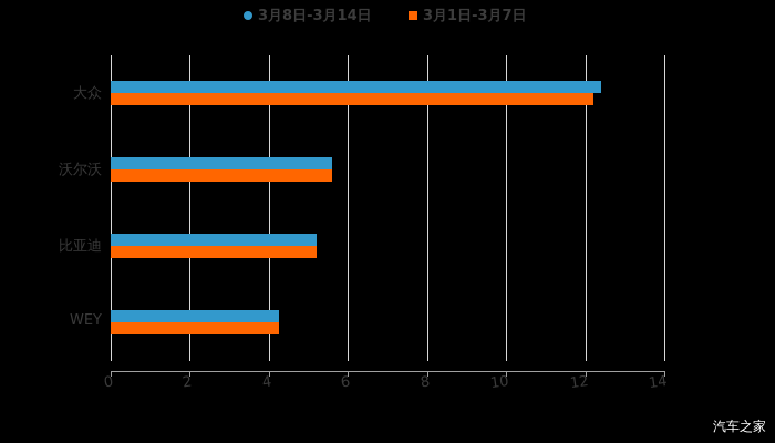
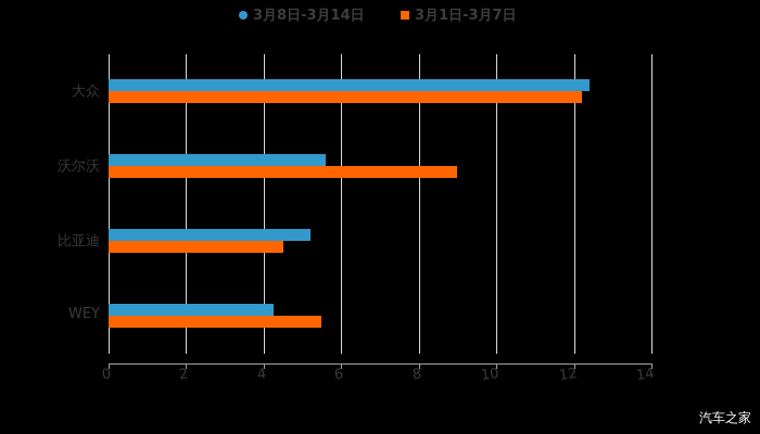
3月1日-3月7日/沃尔沃: 5.6 -> 9.0
3月1日-3月7日/比亚迪: 5.2 -> 4.5
3月1日-3月7日/WEY: 4.2 -> 5.5
